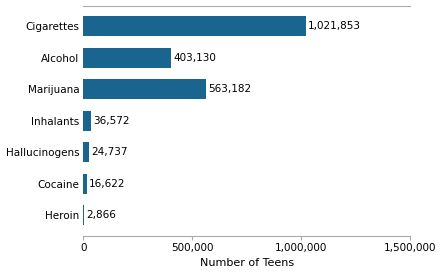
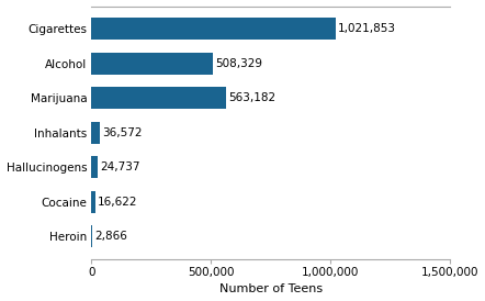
Alcohol: 403,130 -> 508,329
